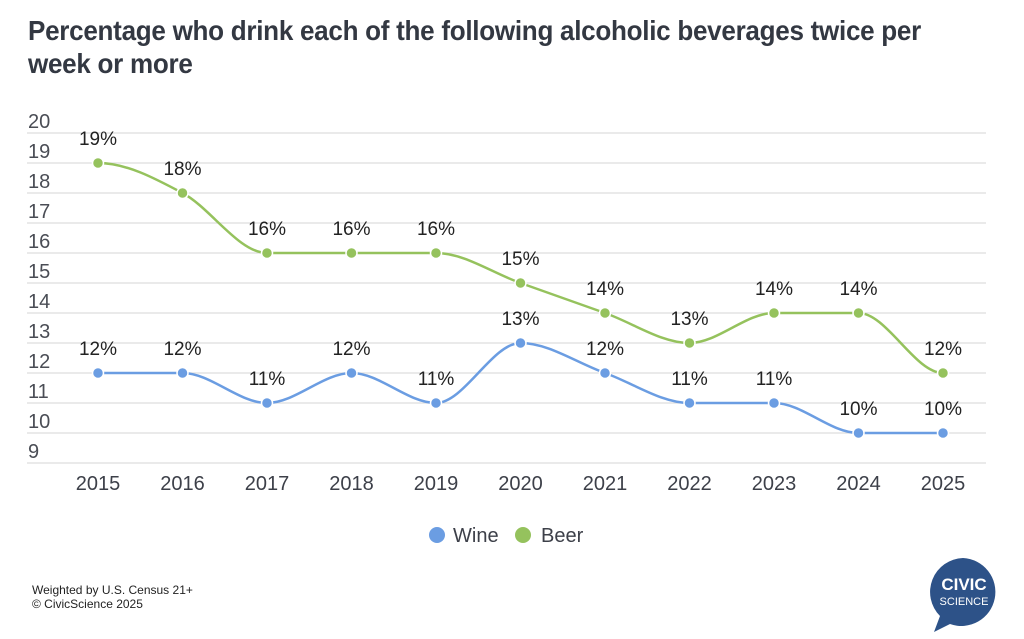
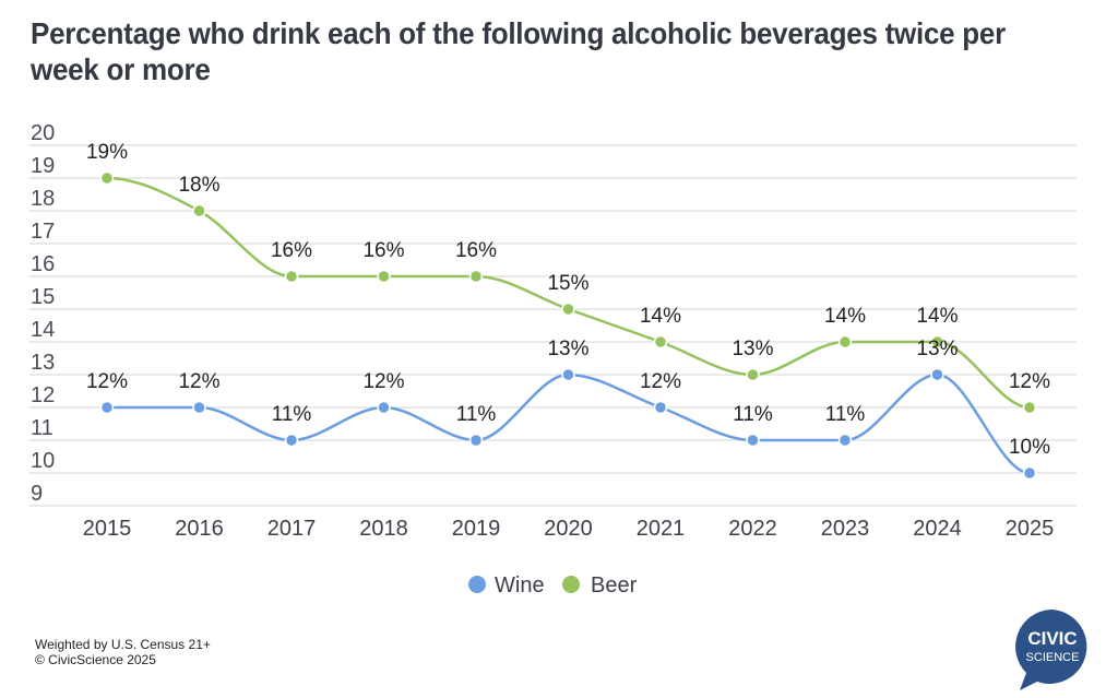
Wine/2024: 10% -> 13%
